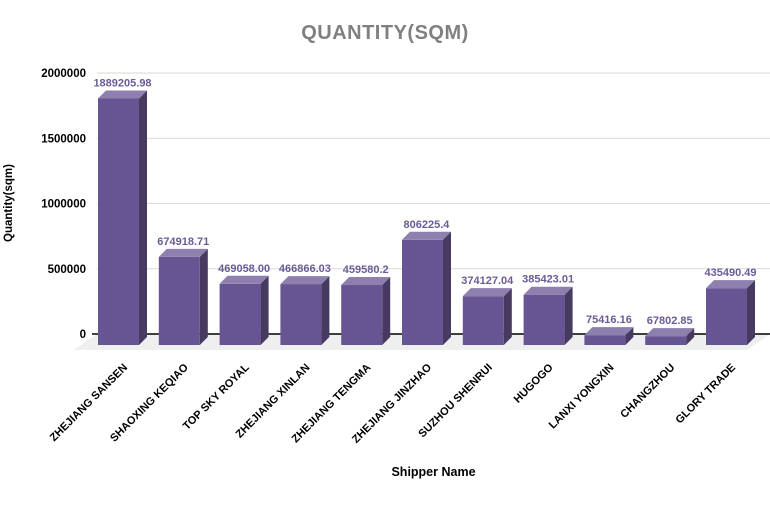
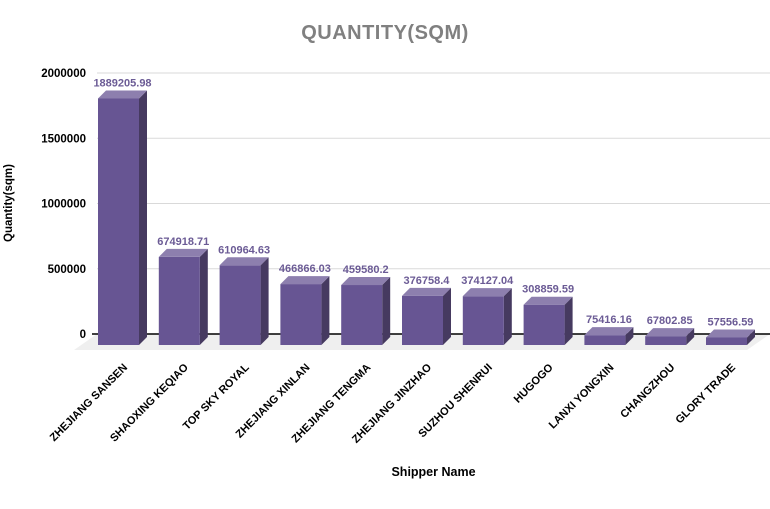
TOP SKY ROYAL: 469058.00 -> 610964.63
ZHEJIANG JINZHAO: 806225.4 -> 376758.4
HUGOGO: 385423.01 -> 308859.59
GLORY TRADE: 435490.49 -> 57556.59
